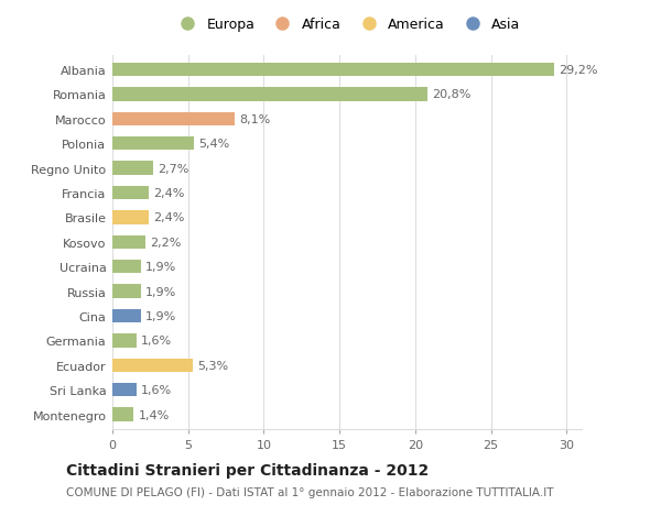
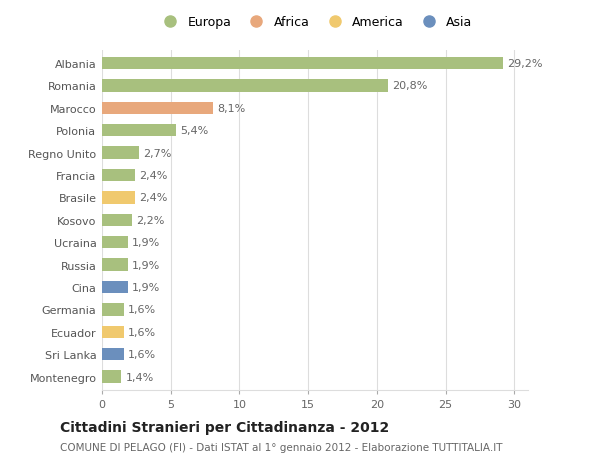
Ecuador: 5,3% -> 1,6%
